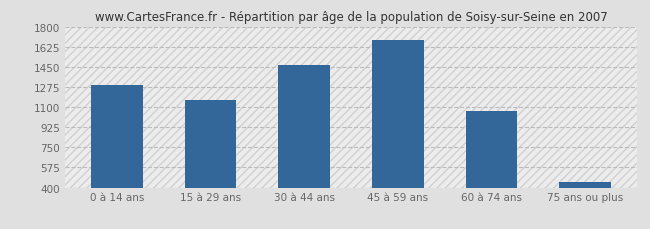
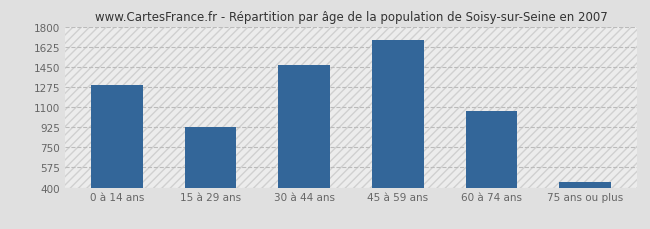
15 à 29 ans: 1160 -> 930
